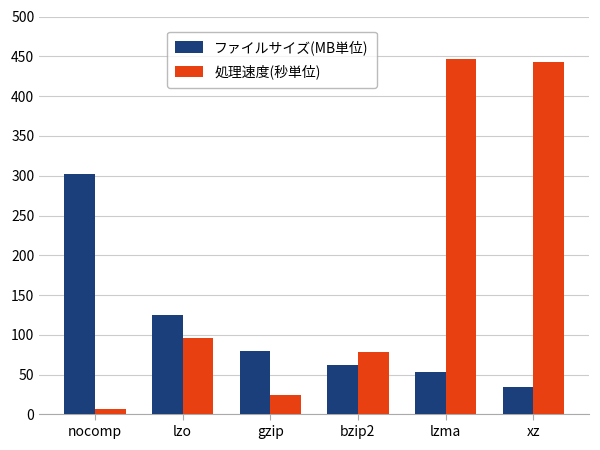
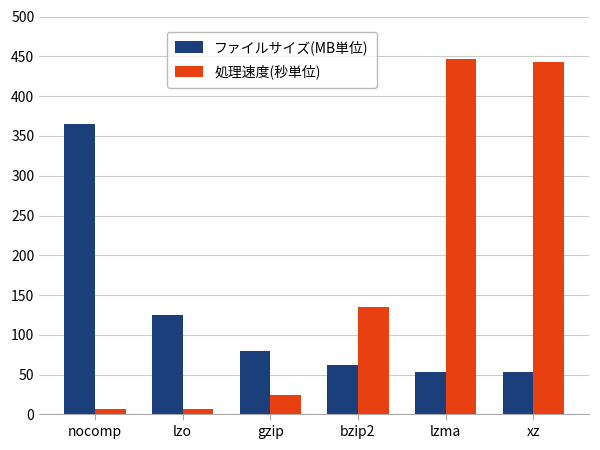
ファイルサイズ(MB単位)/nocomp: 302 -> 365
処理速度(秒単位)/lzo: 96 -> 7
処理速度(秒単位)/bzip2: 78 -> 135
ファイルサイズ(MB単位)/xz: 34 -> 53
